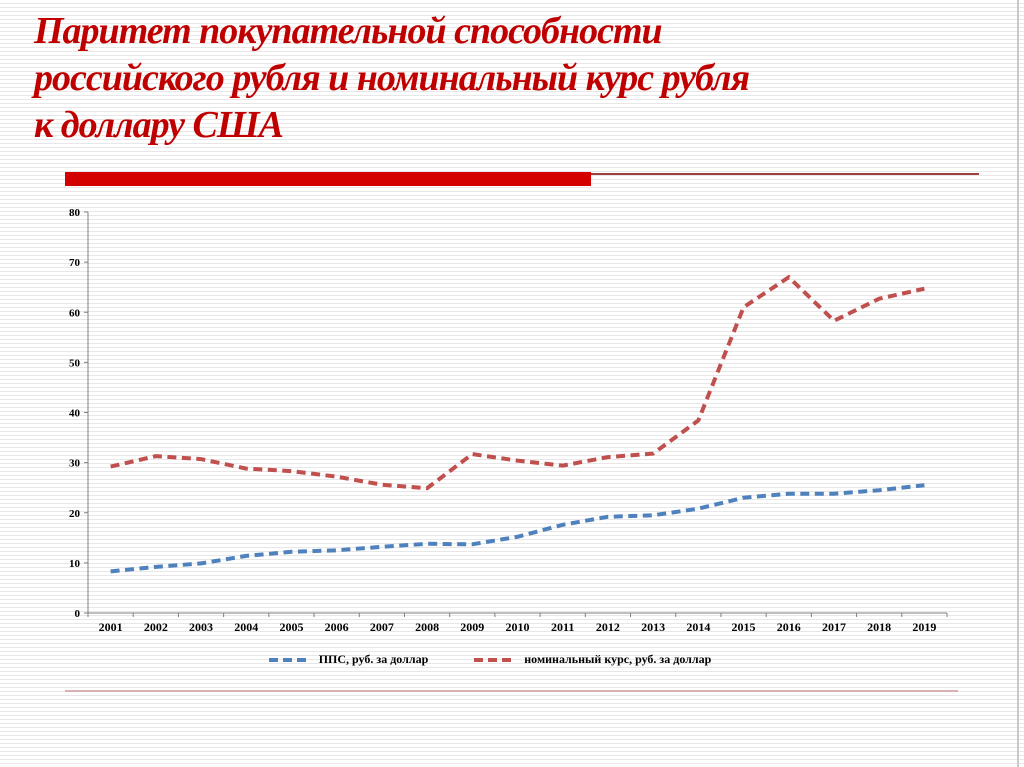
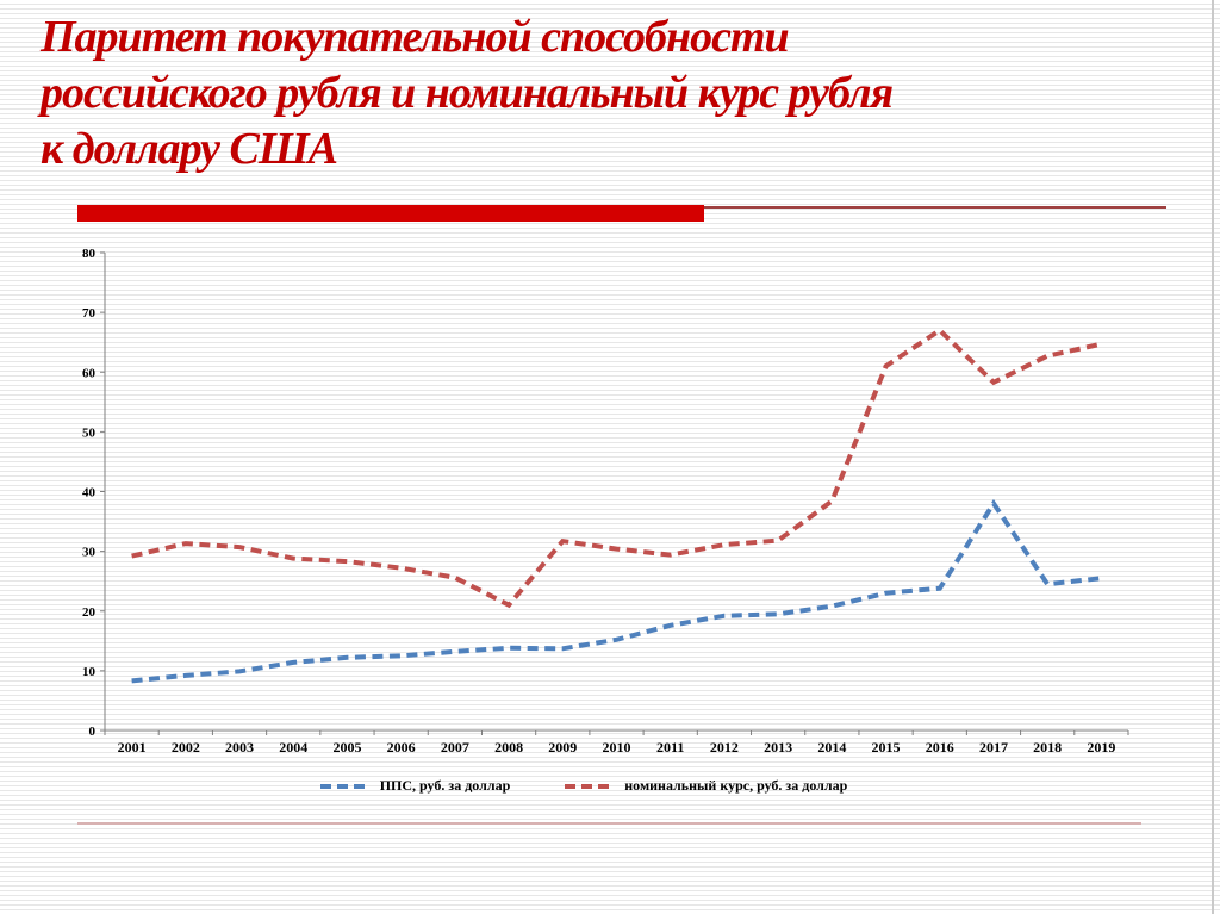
номинальный курс, руб. за доллар/2008: 25 -> 21
ППС, руб. за доллар/2017: 24 -> 38
